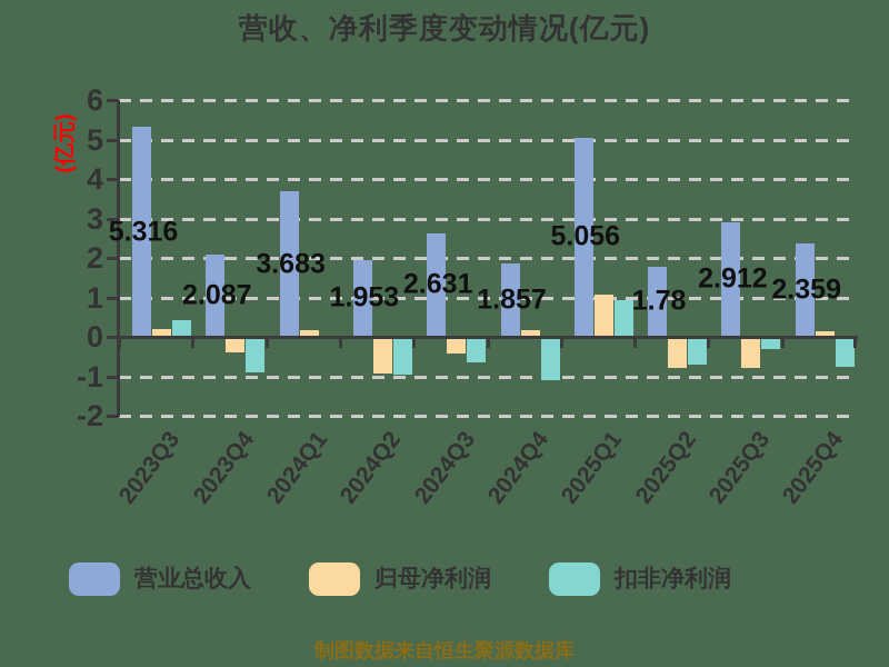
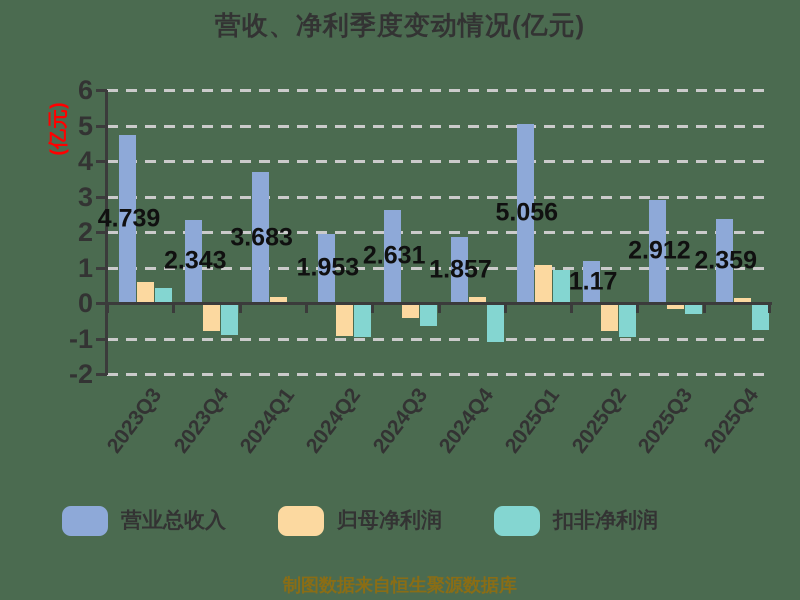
营业总收入/2023Q3: 5.316 -> 4.739
归母净利润/2023Q3: 0.2 -> 0.6
营业总收入/2023Q4: 2.087 -> 2.343
归母净利润/2023Q4: -0.4 -> -0.8
营业总收入/2025Q2: 1.78 -> 1.17
扣非净利润/2025Q2: -0.7 -> -1.0
归母净利润/2025Q3: -0.8 -> -0.2
